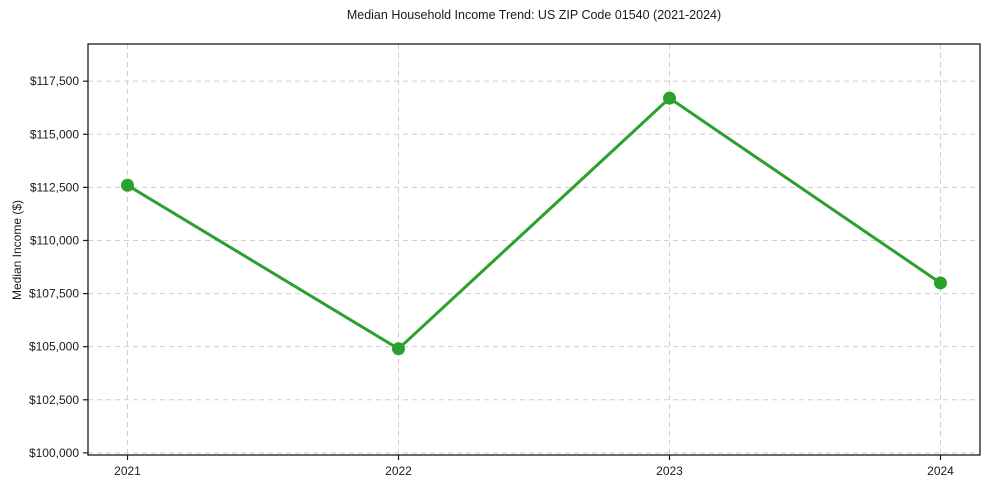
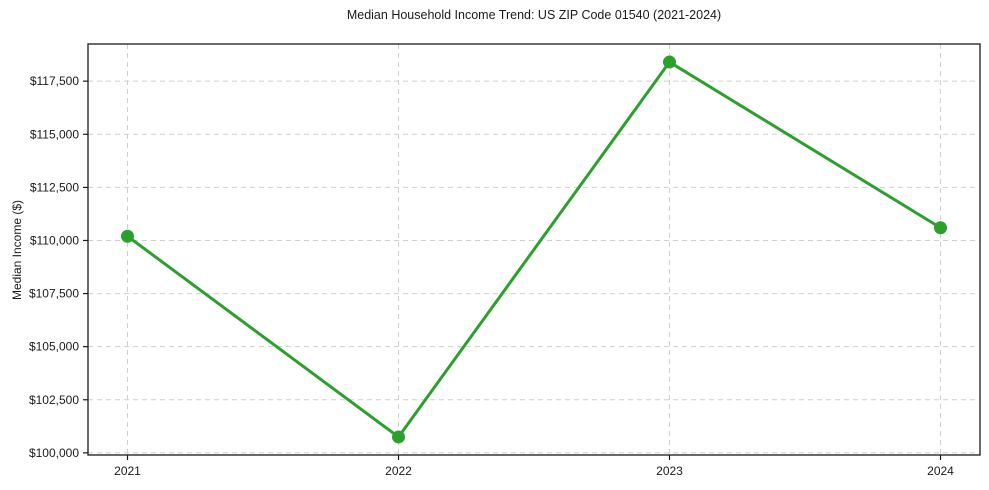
2021: $112600 -> $110200
2022: $104900 -> $100800
2023: $116700 -> $118400
2024: $108000 -> $110600
